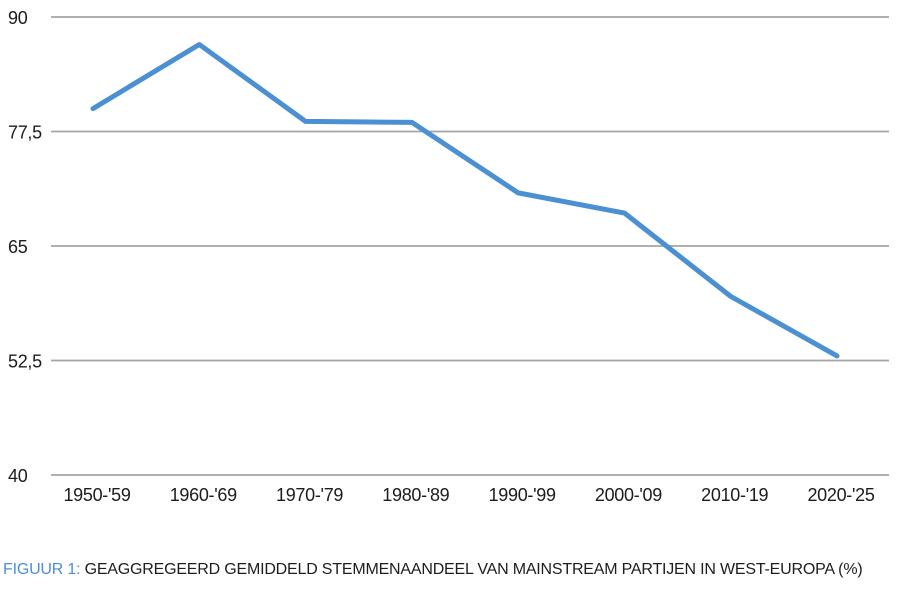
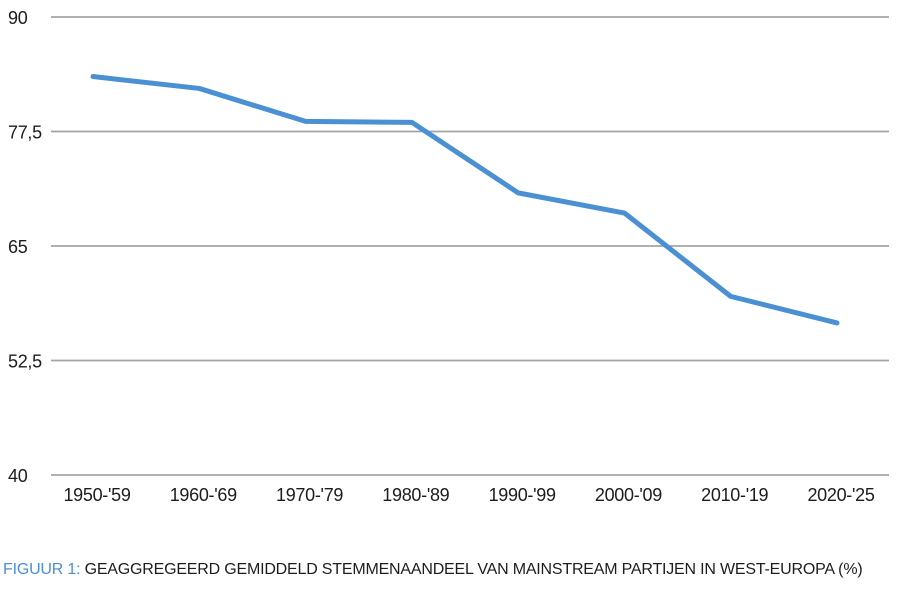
1950-'59: 80 -> 84
1960-'69: 87 -> 82
2020-'25: 53 -> 57
